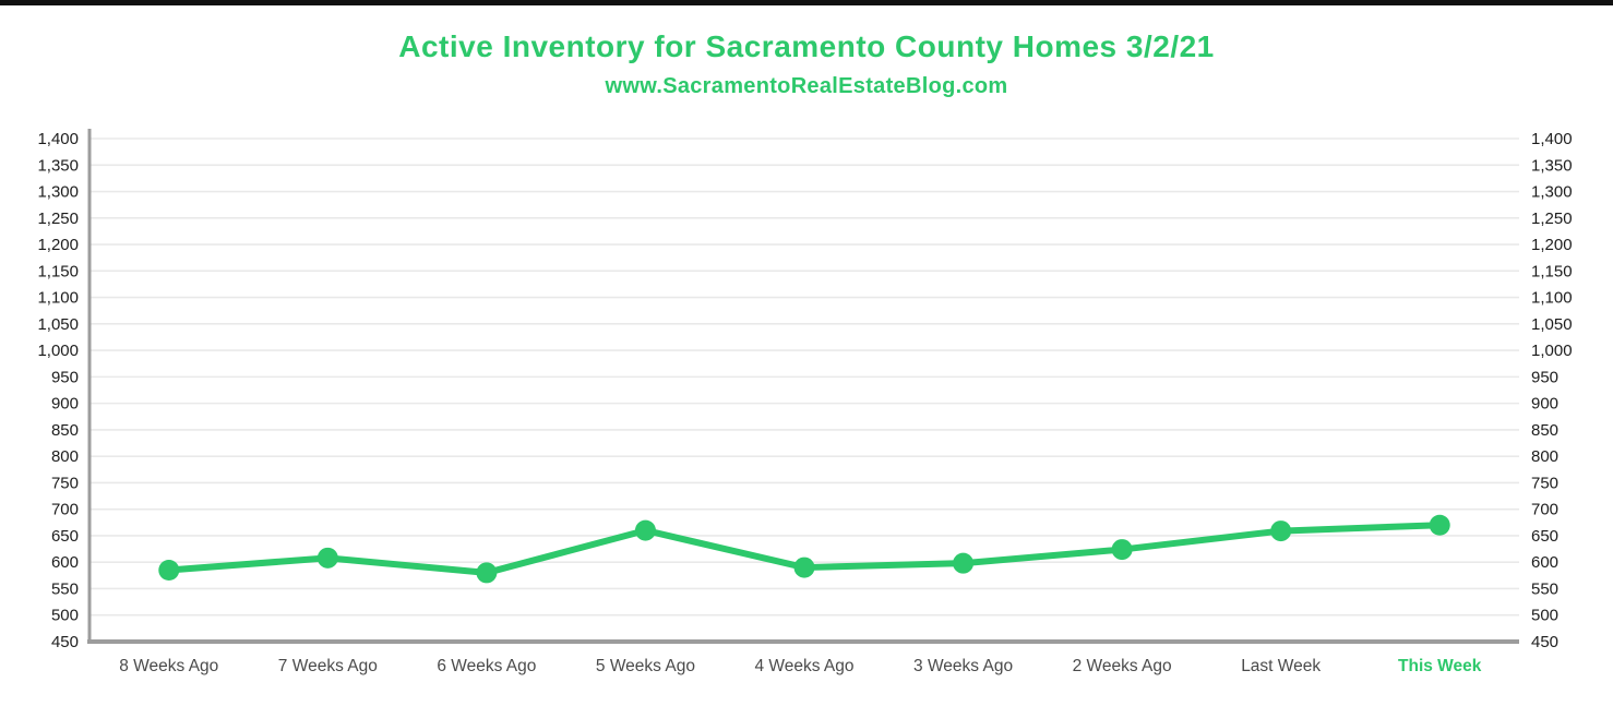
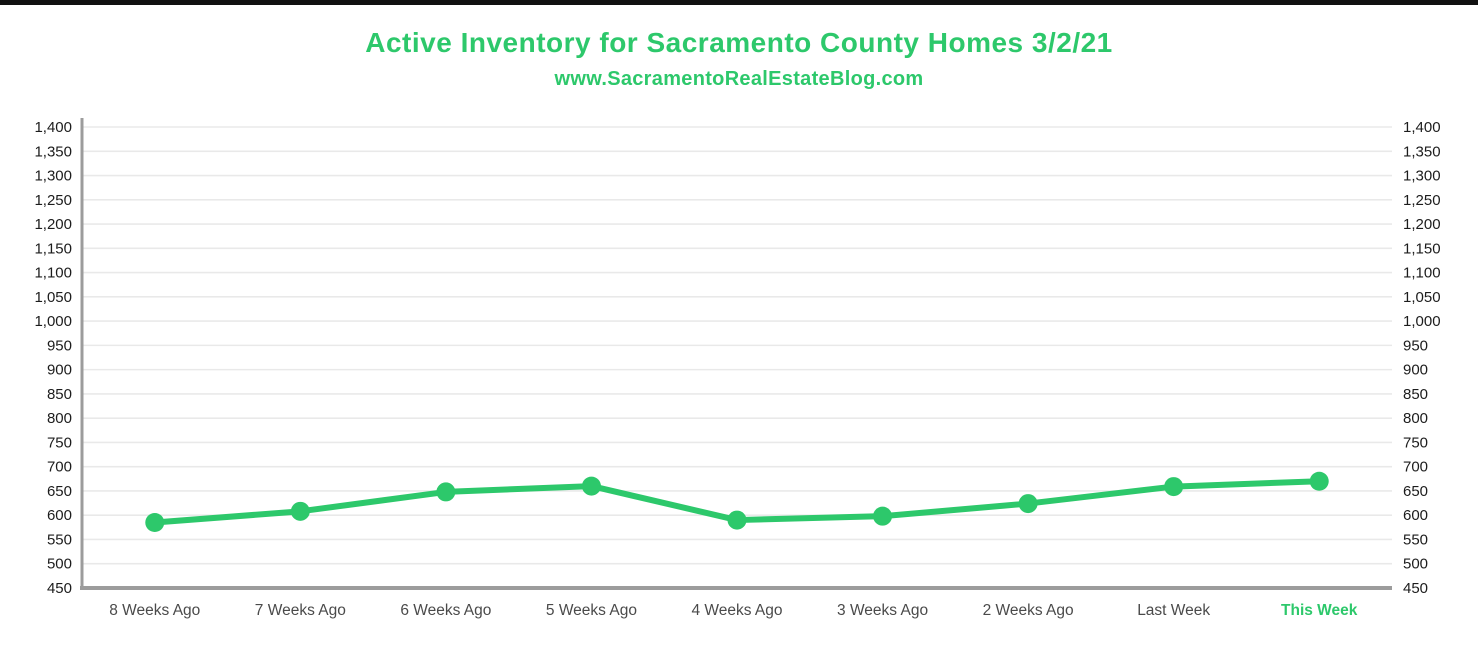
6 Weeks Ago: 580 -> 650
